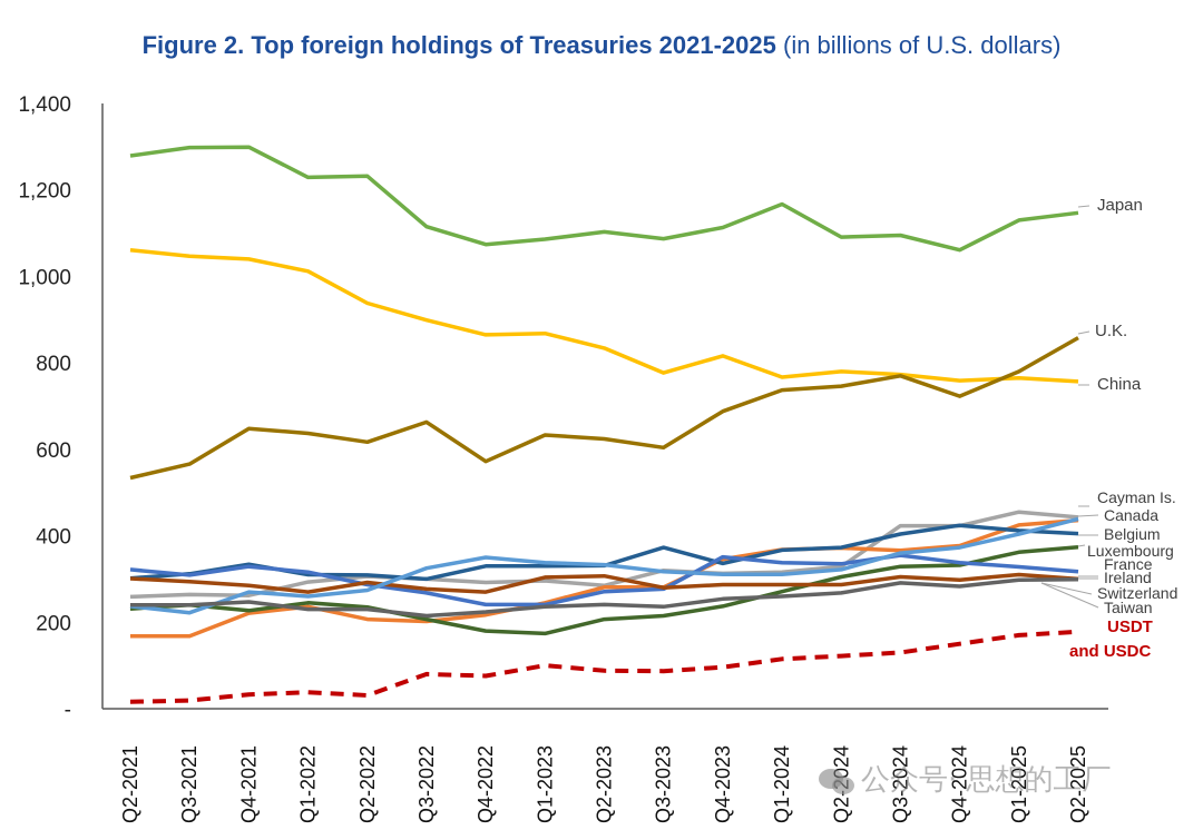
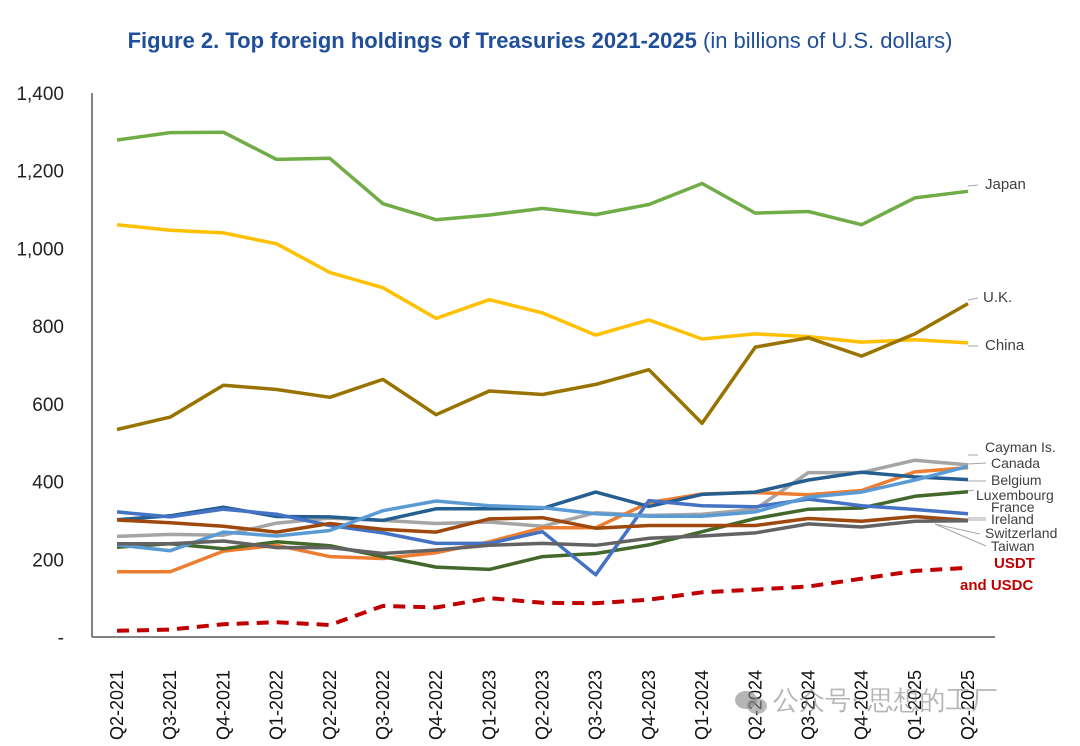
China/Q4-2022: 860 -> 820
U.K./Q3-2023: 600 -> 650
France/Q3-2023: 280 -> 160
U.K./Q1-2024: 740 -> 550
